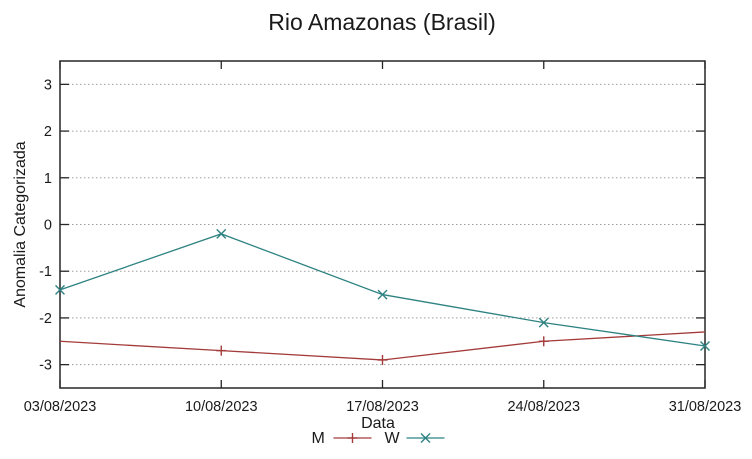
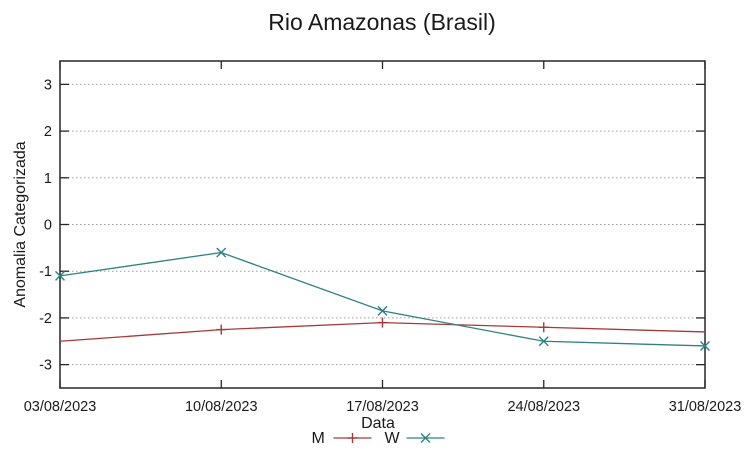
W/03/08/2023: -1.4 -> -1.1
M/10/08/2023: -2.7 -> -2.2
W/10/08/2023: -0.2 -> -0.6
M/17/08/2023: -2.9 -> -2.1
W/17/08/2023: -1.5 -> -1.9
M/24/08/2023: -2.5 -> -2.2
W/24/08/2023: -2.1 -> -2.5
